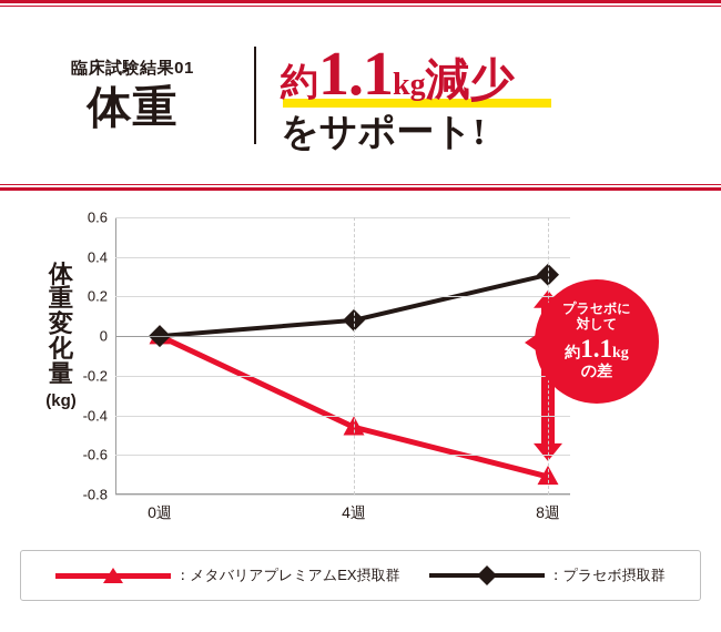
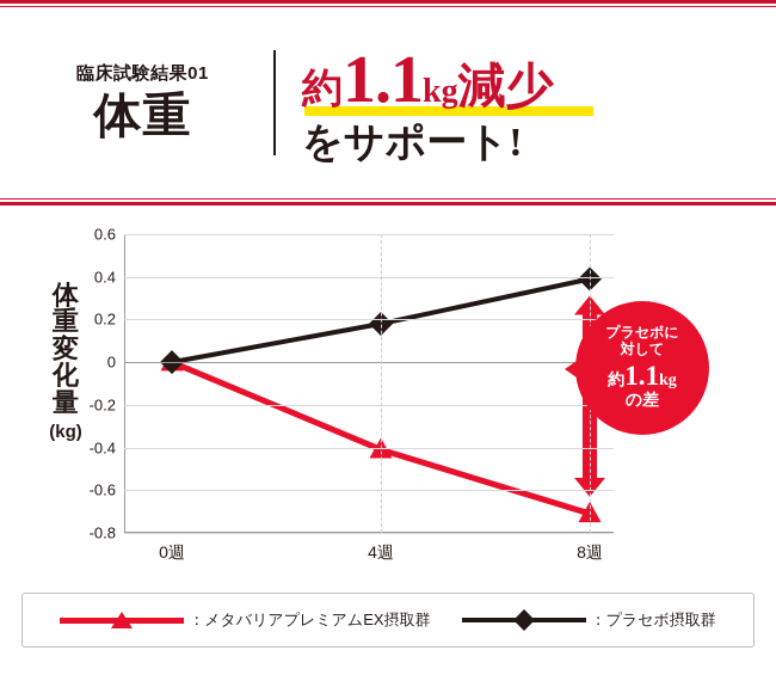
：メタバリアプレミアムEX摂取群/4週: -0.46 -> -0.41
：プラセボ摂取群/4週: 0.08 -> 0.18
：プラセボ摂取群/8週: 0.31 -> 0.39
